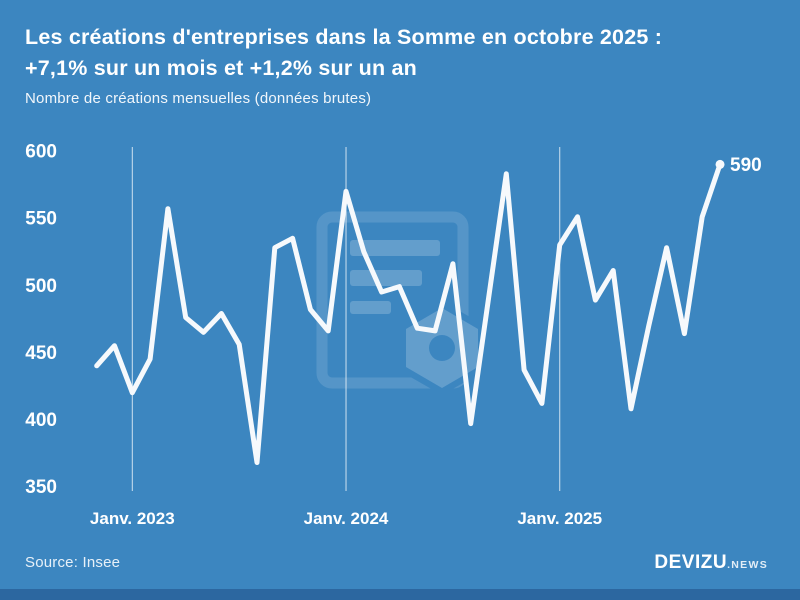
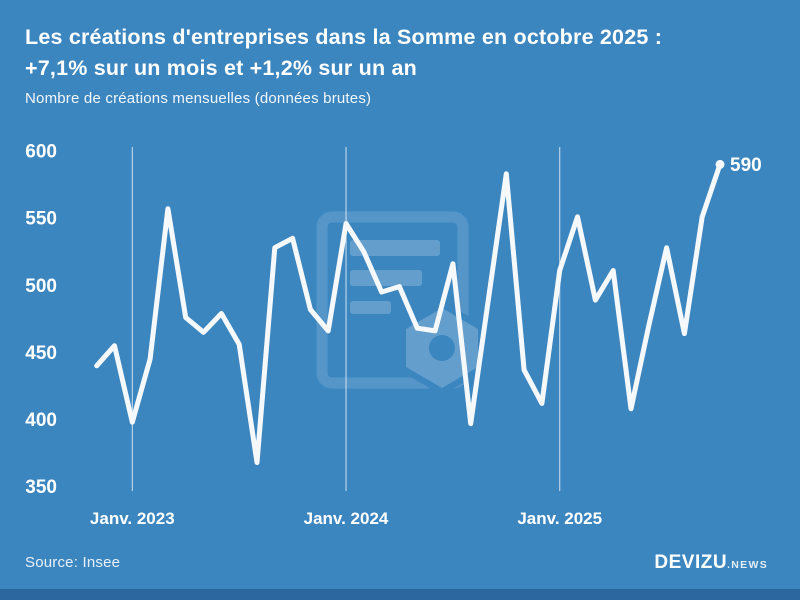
Janv. 2023: 420 -> 398
Janv. 2024: 570 -> 546
Janv. 2025: 530 -> 511
